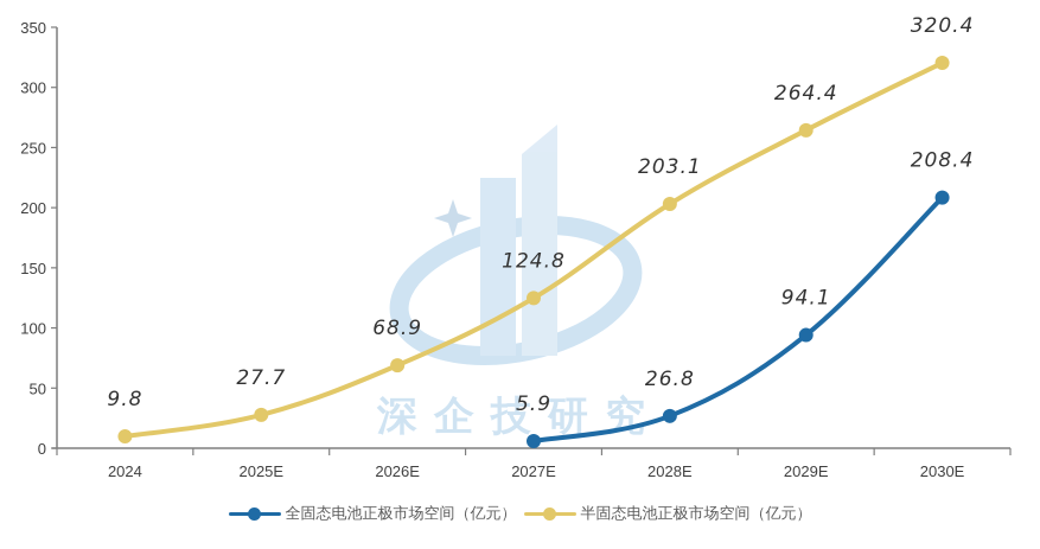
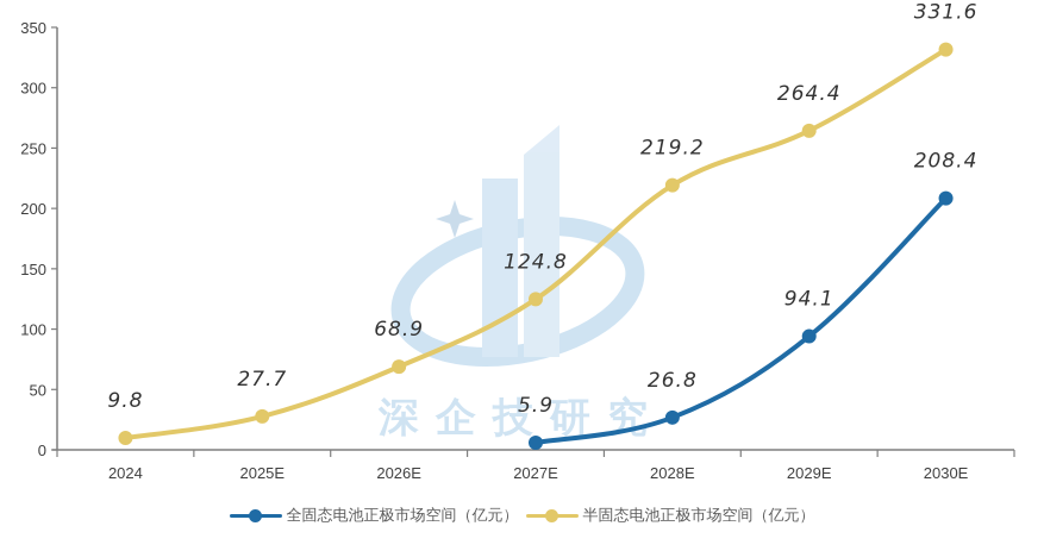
半固态电池正极市场空间（亿元）/2028E: 203.1 -> 219.2
半固态电池正极市场空间（亿元）/2030E: 320.4 -> 331.6
